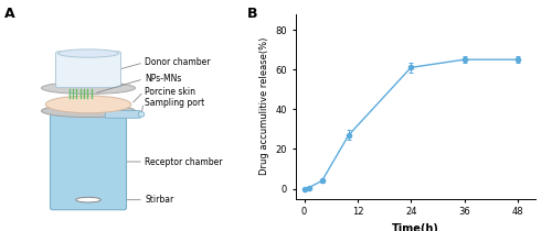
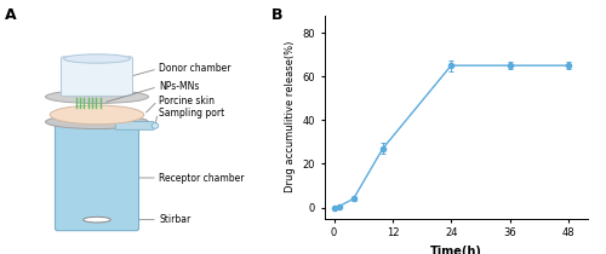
24: 61 -> 65
